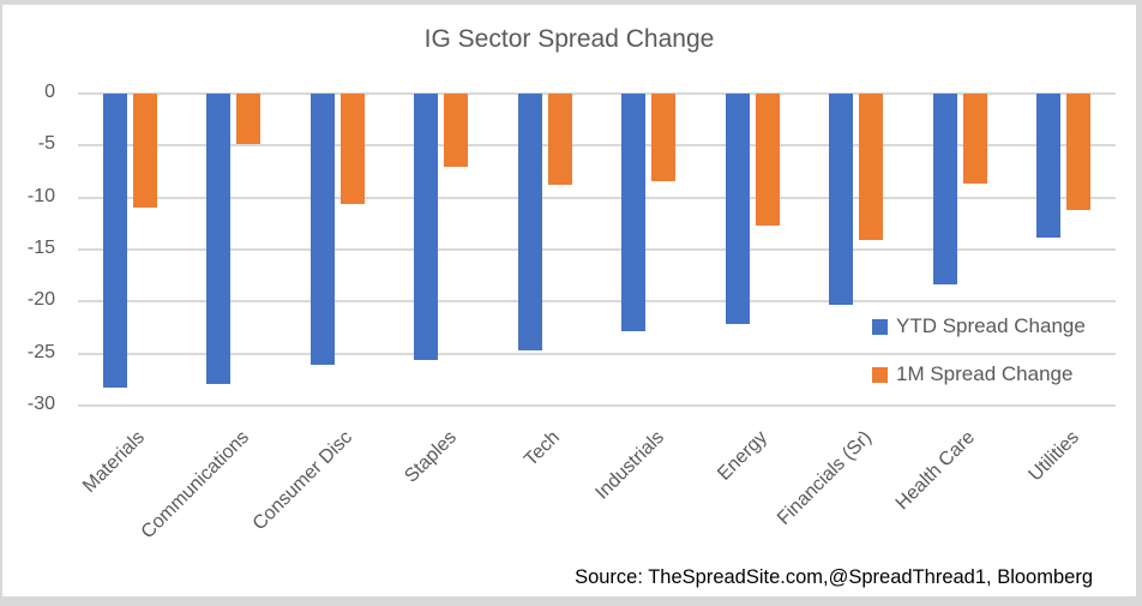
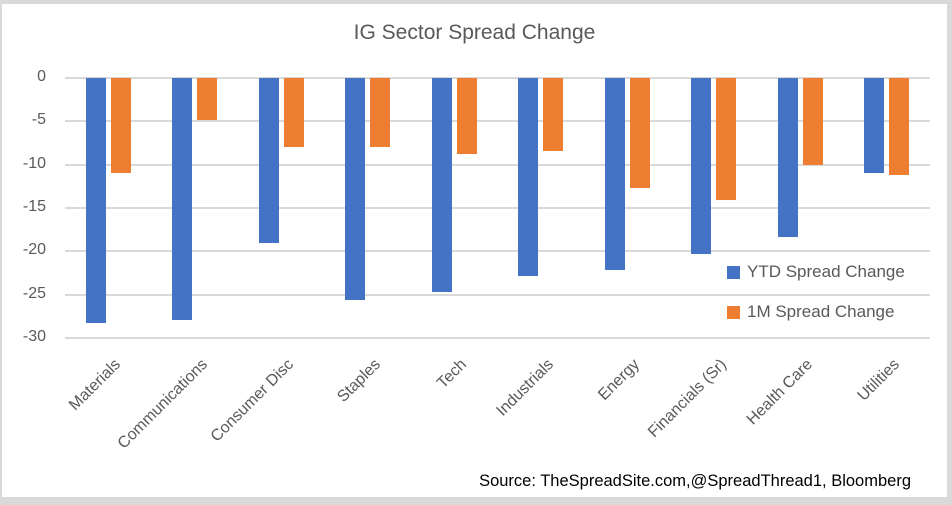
YTD Spread Change/Consumer Disc: -26 -> -19
1M Spread Change/Consumer Disc: -11 -> -8
1M Spread Change/Staples: -7 -> -8
1M Spread Change/Health Care: -9 -> -10
YTD Spread Change/Utilities: -14 -> -11
